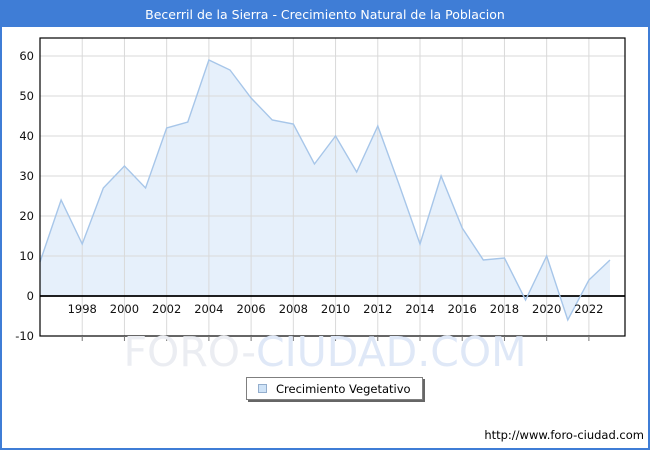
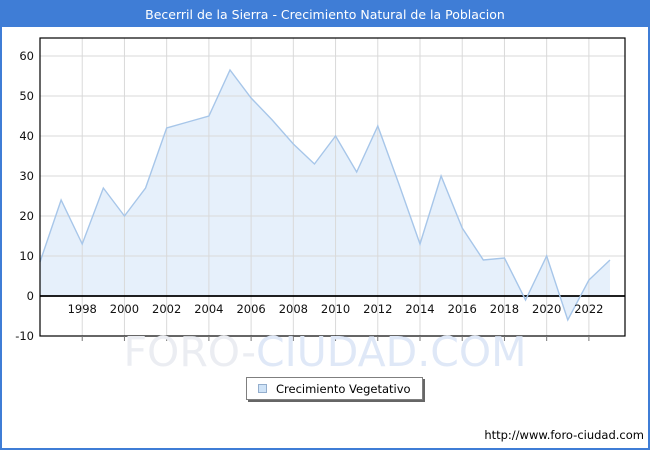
2000: 32 -> 20
2004: 59 -> 45
2008: 43 -> 38
